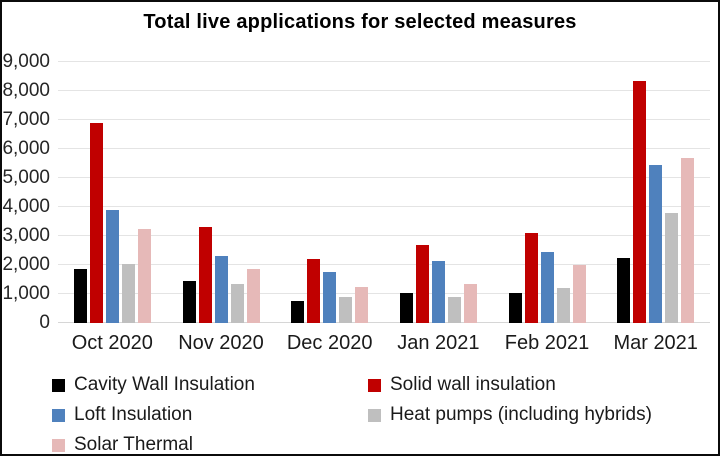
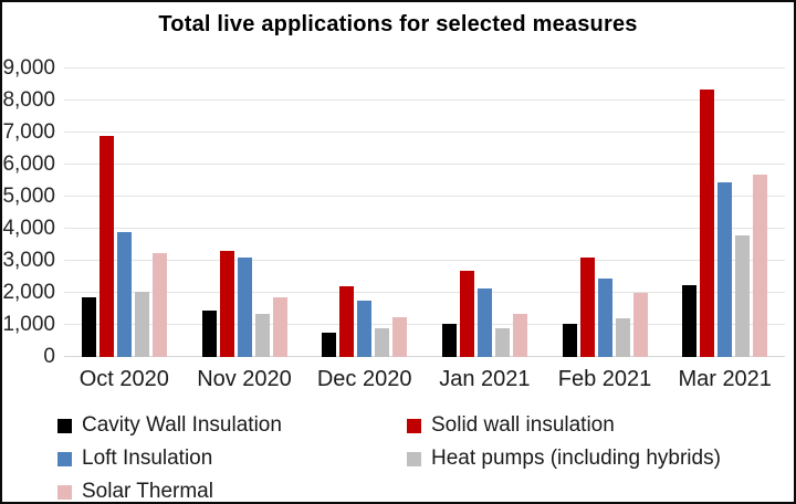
Loft Insulation/Nov 2020: 2300 -> 3100
